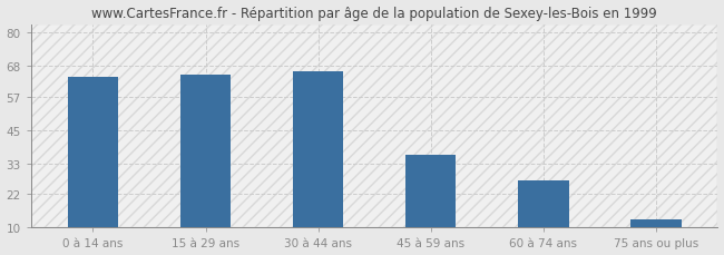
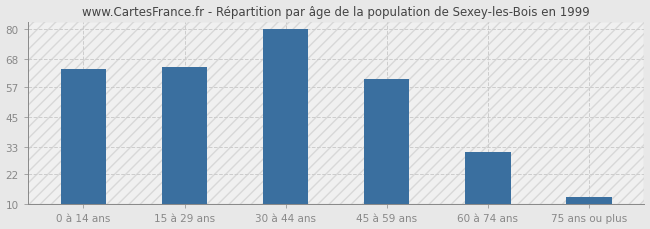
30 à 44 ans: 66 -> 80
45 à 59 ans: 36 -> 60
60 à 74 ans: 27 -> 31
